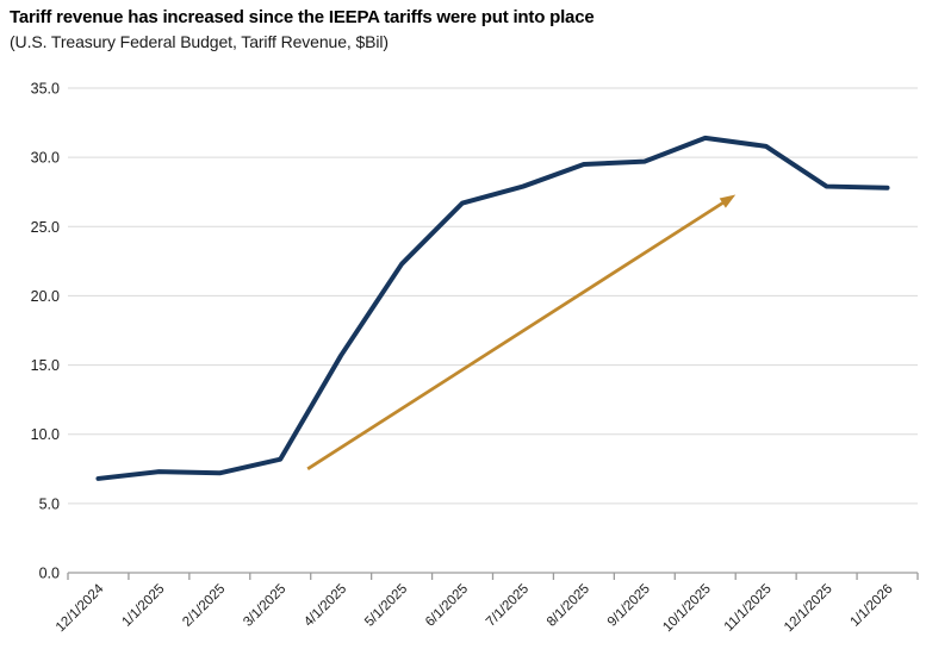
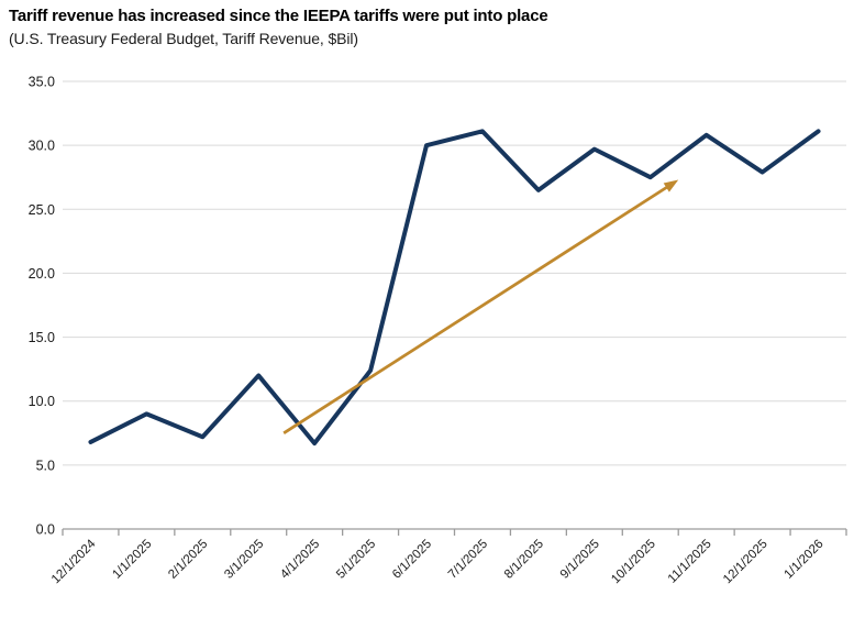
1/1/2025: 7.3 -> 9.0
3/1/2025: 8.2 -> 12.0
4/1/2025: 15.7 -> 6.7
5/1/2025: 22.3 -> 12.4
6/1/2025: 26.7 -> 30.0
7/1/2025: 27.9 -> 31.1
8/1/2025: 29.5 -> 26.5
10/1/2025: 31.4 -> 27.5
1/1/2026: 27.8 -> 31.1
